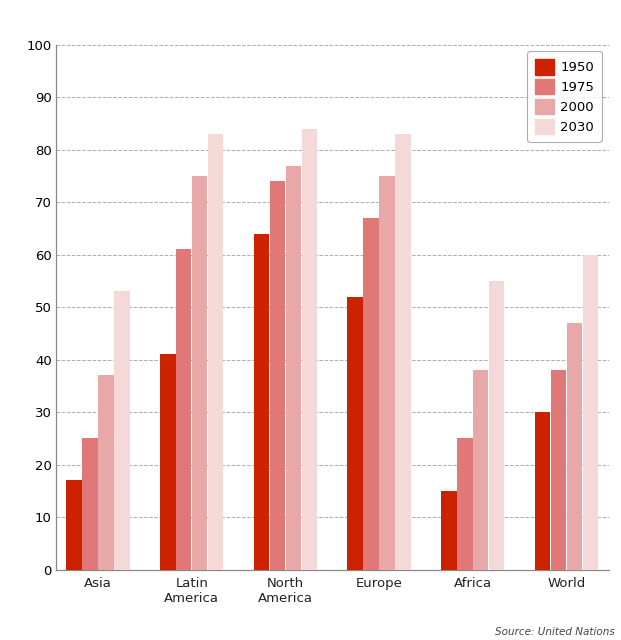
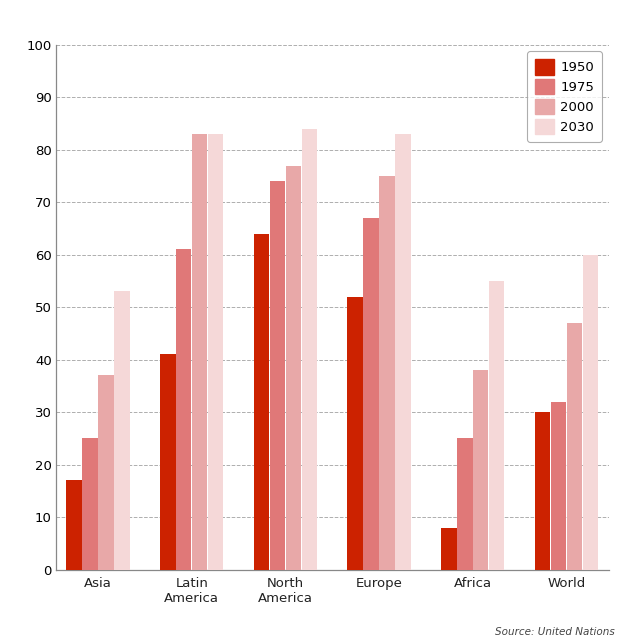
2000/Latin America: 75 -> 83
1950/Africa: 15 -> 8
1975/World: 38 -> 32
